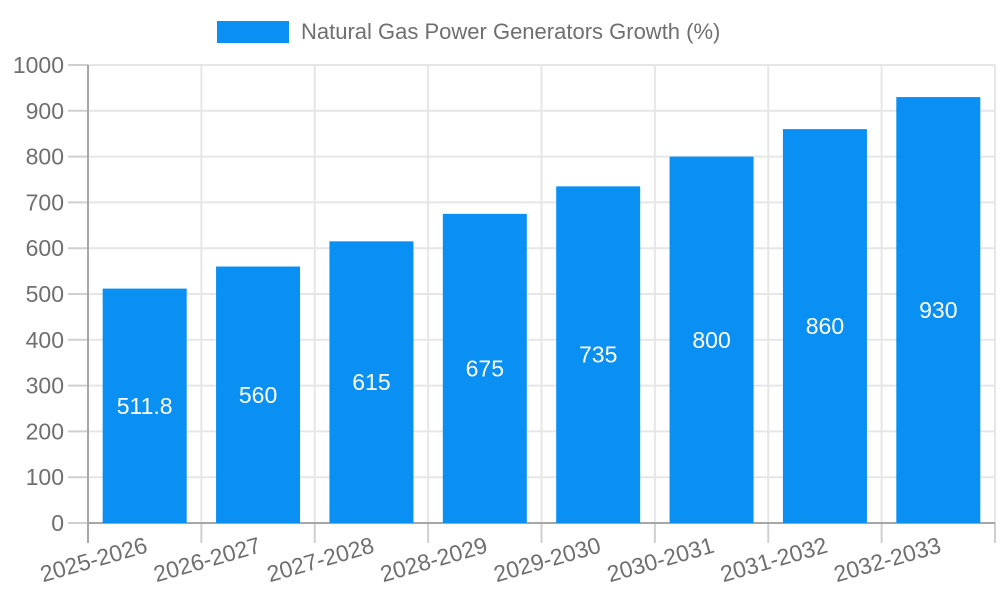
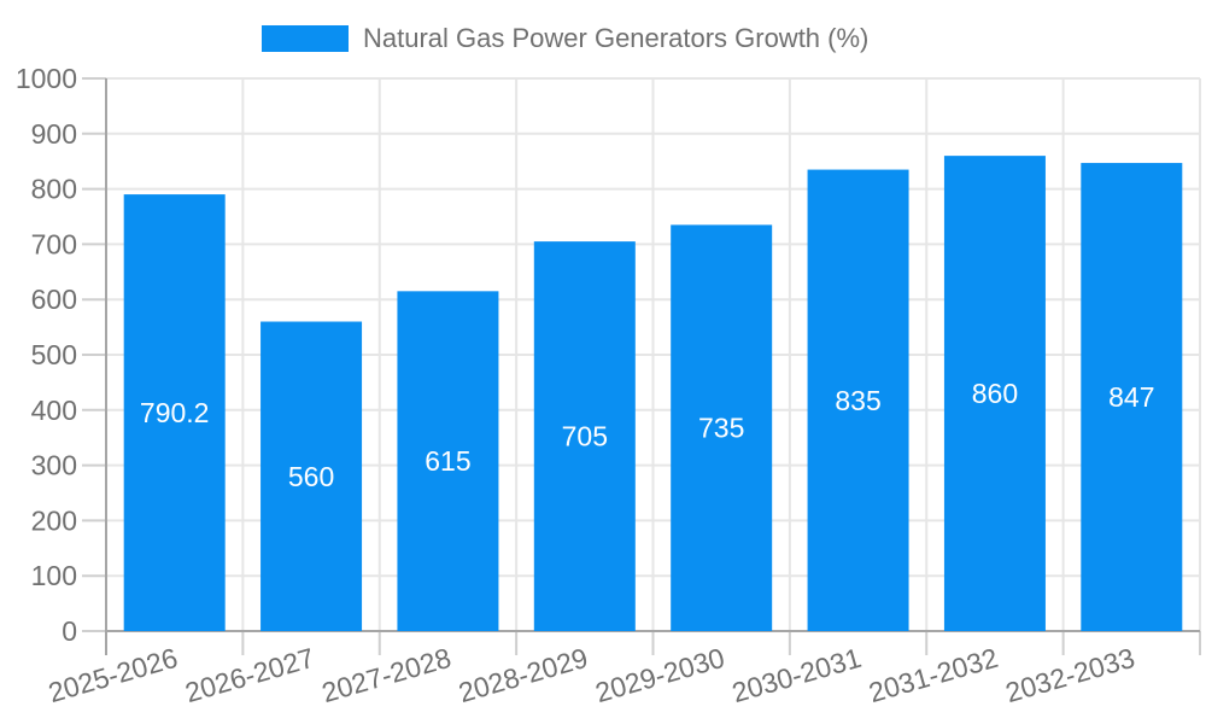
2025-2026: 511.8 -> 790.2
2028-2029: 675 -> 705
2030-2031: 800 -> 835
2032-2033: 930 -> 847
